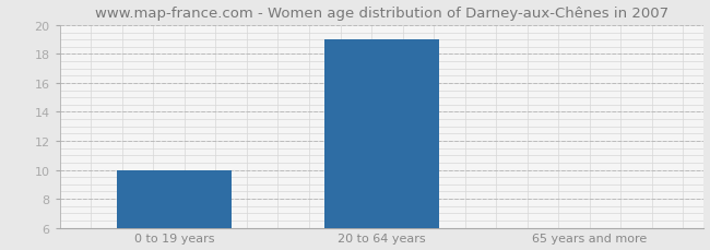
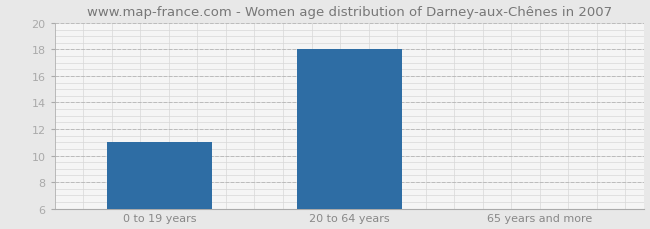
0 to 19 years: 10 -> 11
20 to 64 years: 19 -> 18
